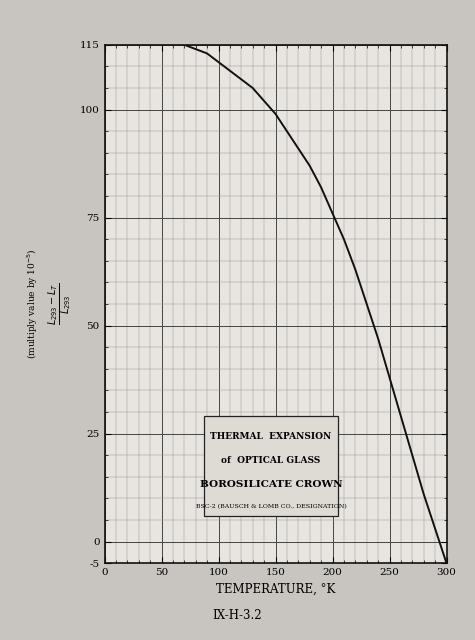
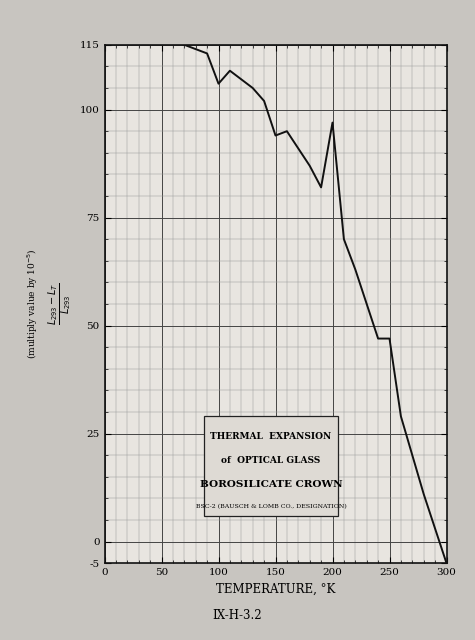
100: 111 -> 106
150: 99 -> 94
200: 76 -> 97
250: 38 -> 47
